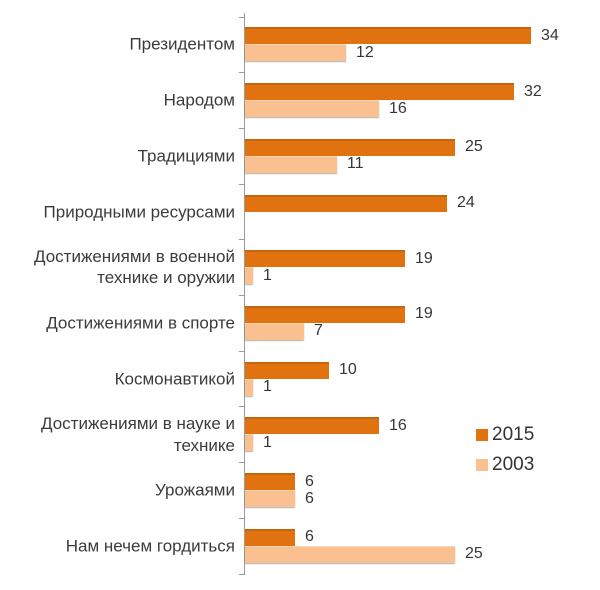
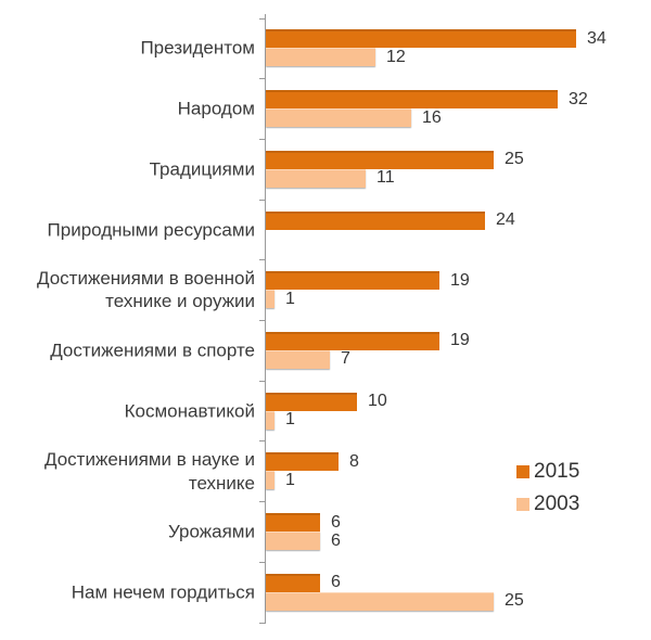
2015/Достижениями в науке и технике: 16 -> 8
